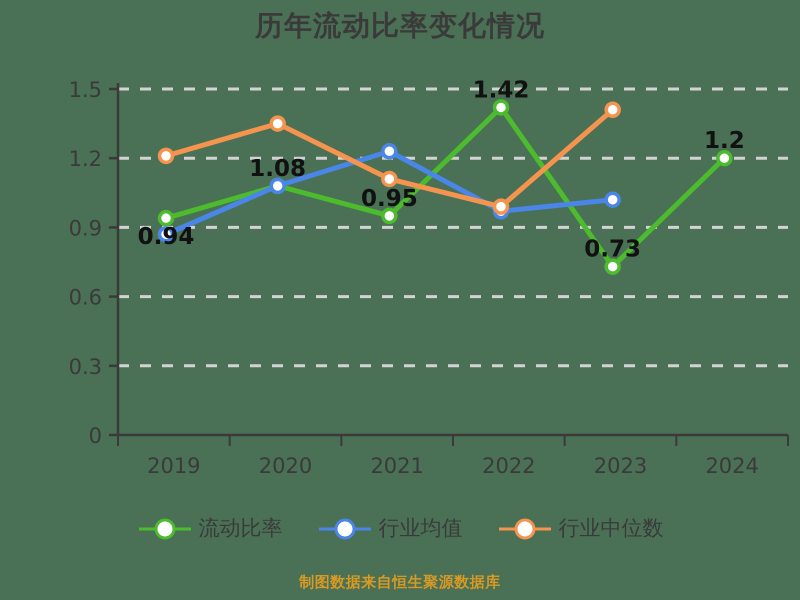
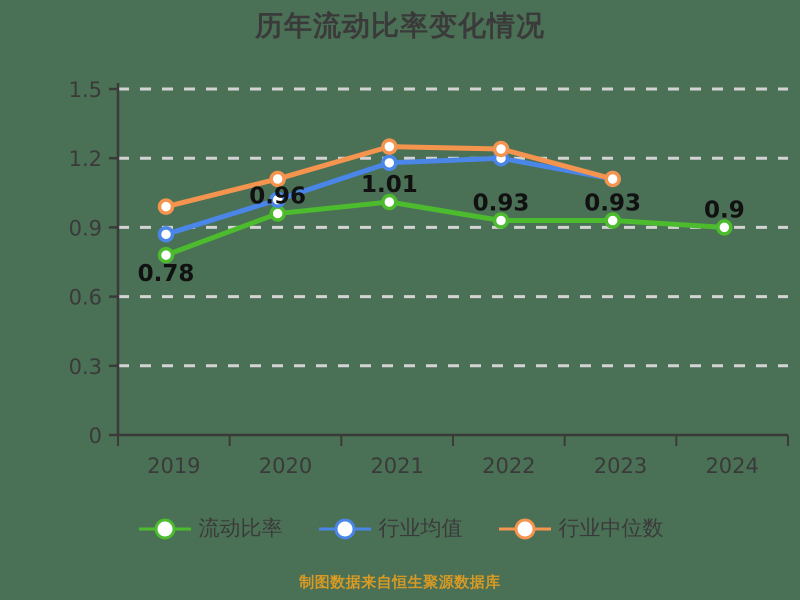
流动比率/2019: 0.94 -> 0.78
行业中位数/2019: 1.21 -> 0.99
流动比率/2020: 1.08 -> 0.96
行业均值/2020: 1.08 -> 1.02
行业中位数/2020: 1.35 -> 1.11
流动比率/2021: 0.95 -> 1.01
行业均值/2021: 1.23 -> 1.18
行业中位数/2021: 1.11 -> 1.25
流动比率/2022: 1.42 -> 0.93
行业均值/2022: 0.97 -> 1.20
行业中位数/2022: 0.99 -> 1.24
流动比率/2023: 0.73 -> 0.93
行业均值/2023: 1.02 -> 1.11
行业中位数/2023: 1.41 -> 1.11
流动比率/2024: 1.2 -> 0.9
